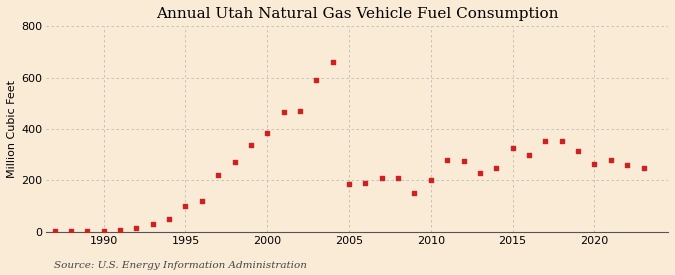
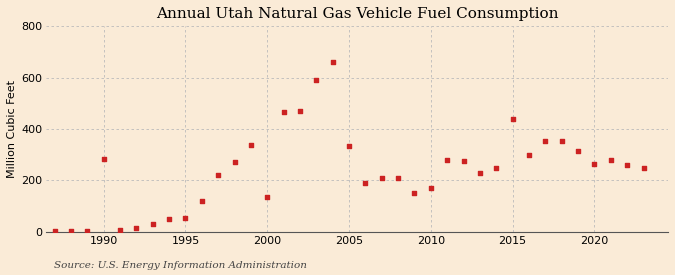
1990: 5 -> 285
1995: 100 -> 55
2000: 385 -> 135
2005: 185 -> 335
2010: 200 -> 170
2015: 325 -> 440
